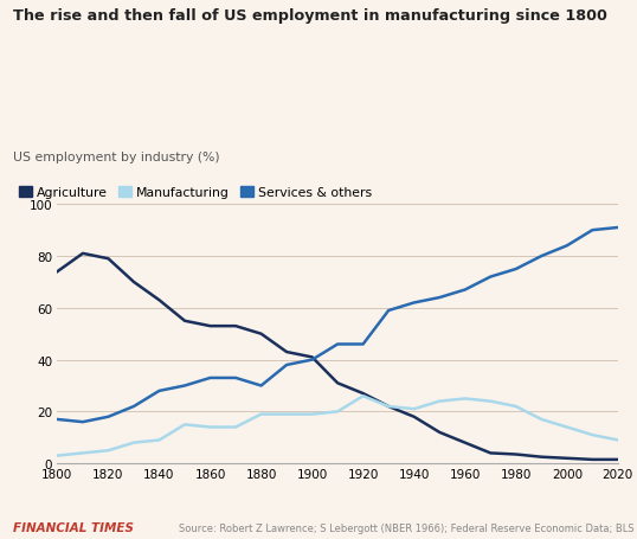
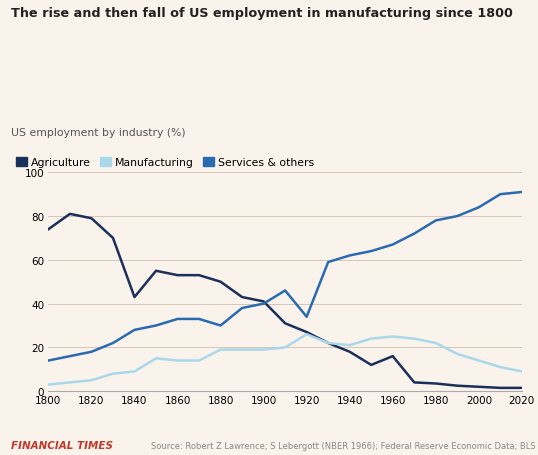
Services & others/1800: 17 -> 14
Agriculture/1840: 63.0 -> 43.0
Services & others/1920: 46 -> 34
Agriculture/1960: 8.0 -> 16.0
Services & others/1980: 75 -> 78
